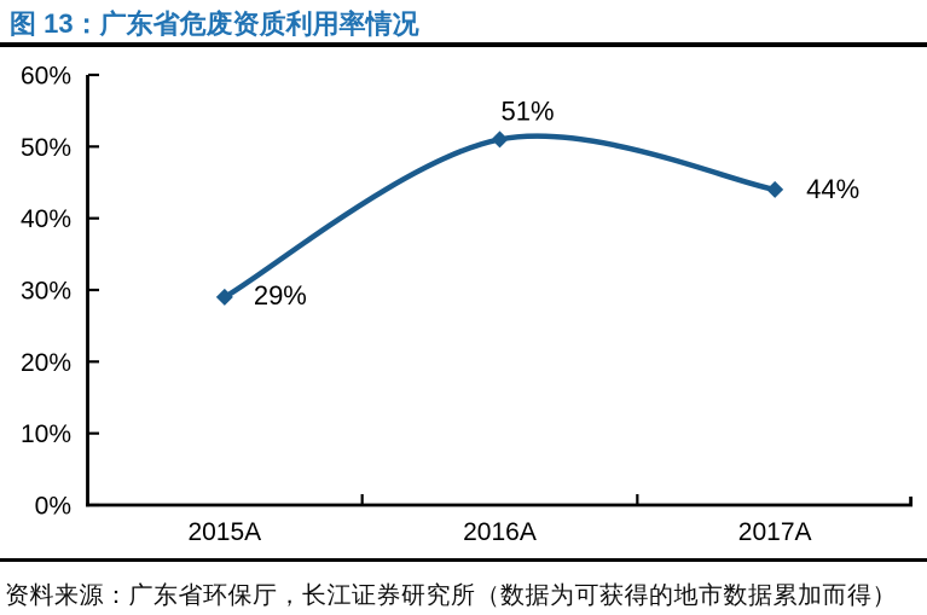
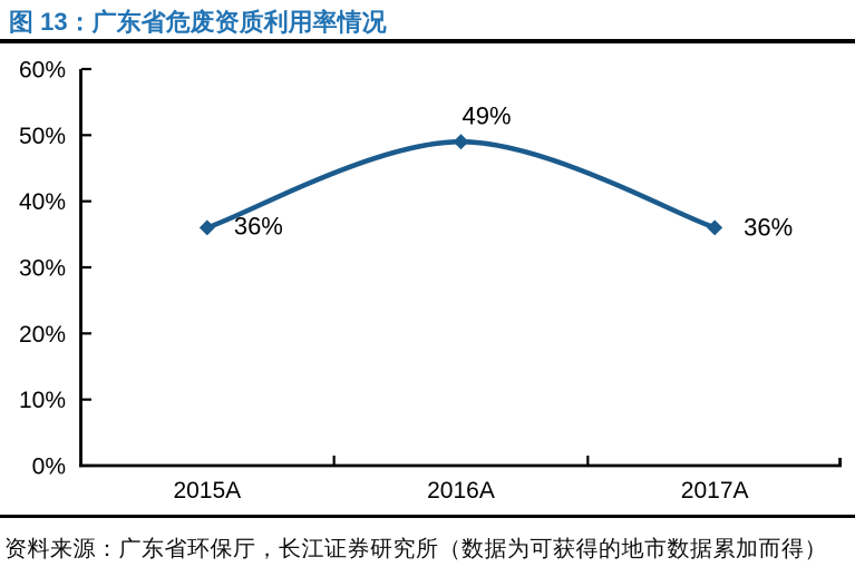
2015A: 29% -> 36%
2016A: 51% -> 49%
2017A: 44% -> 36%
